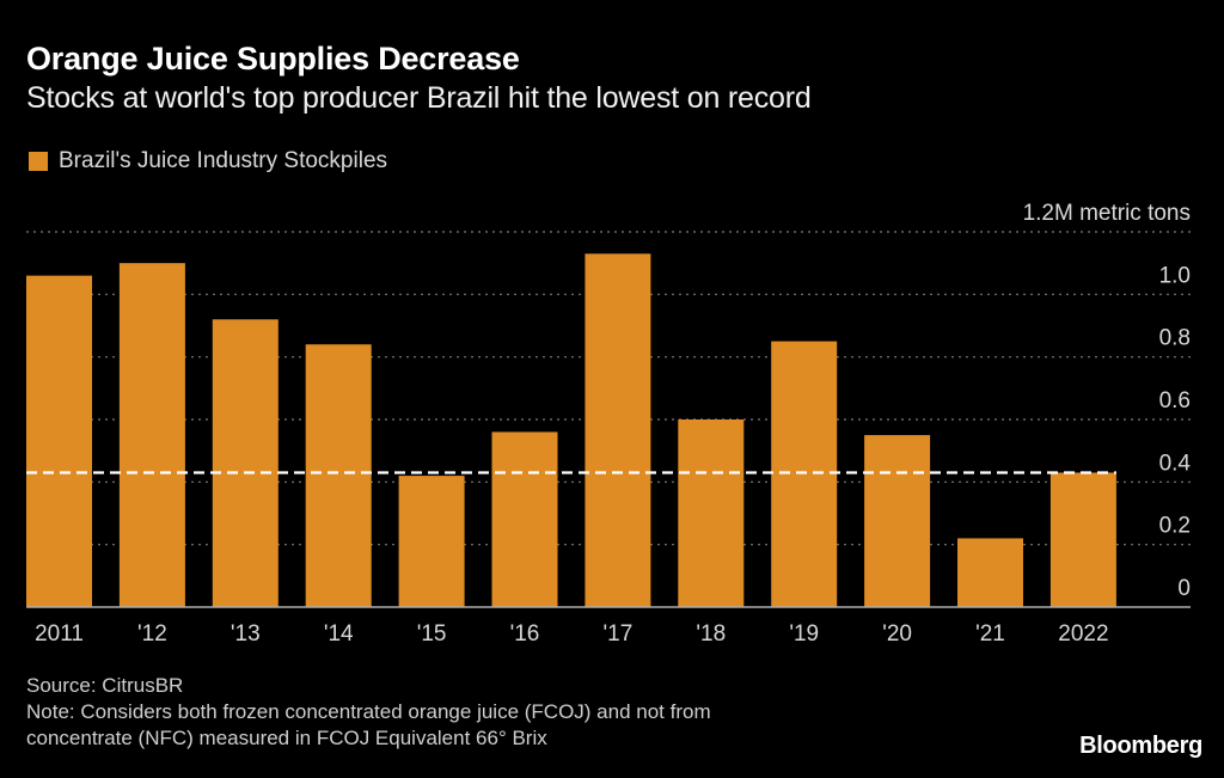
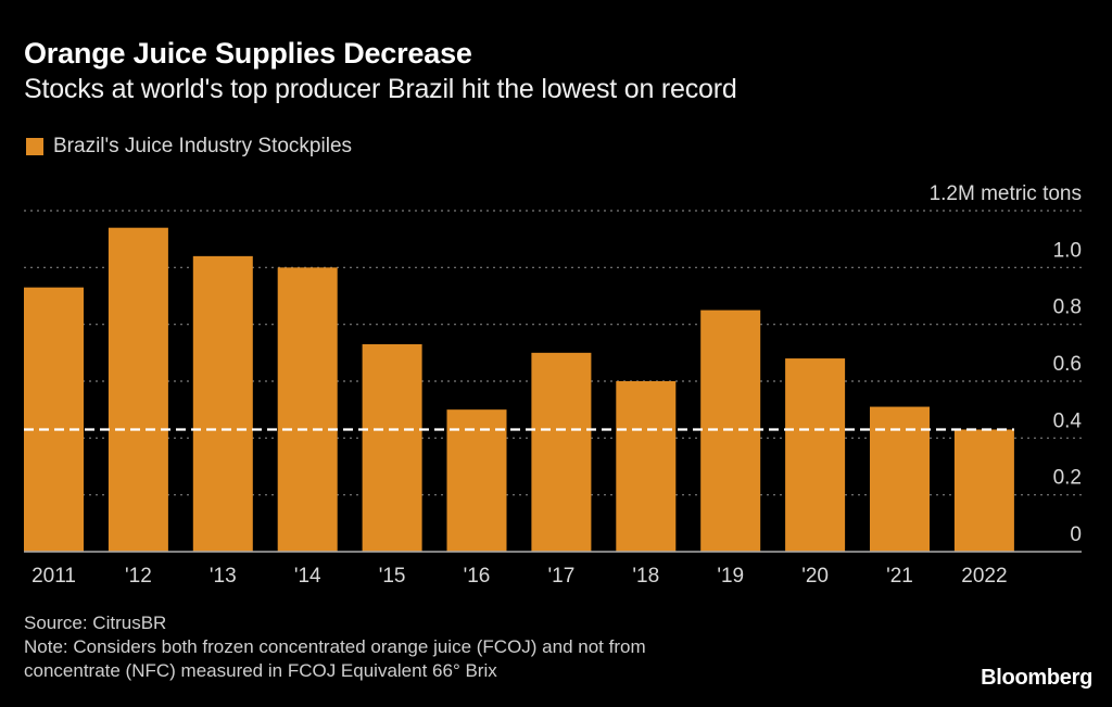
2011: 1.06 -> 0.93
'12: 1.10 -> 1.14
'13: 0.92 -> 1.04
'14: 0.84 -> 1.00
'15: 0.42 -> 0.73
'16: 0.56 -> 0.50
'17: 1.13 -> 0.70
'20: 0.55 -> 0.68
'21: 0.22 -> 0.51
